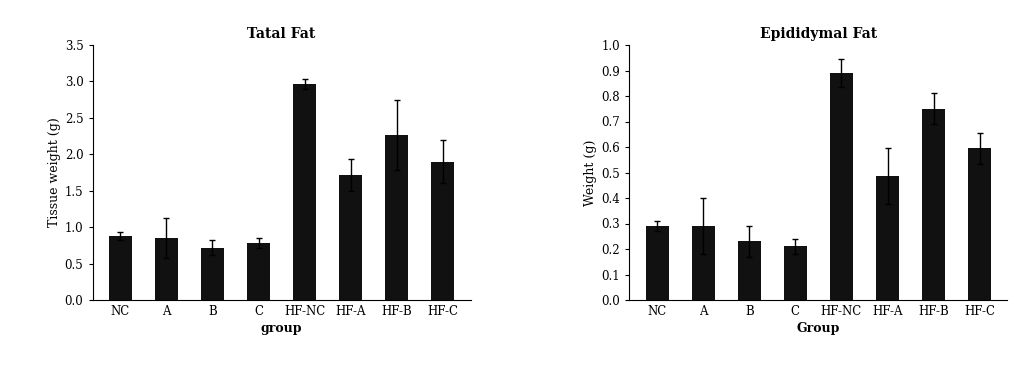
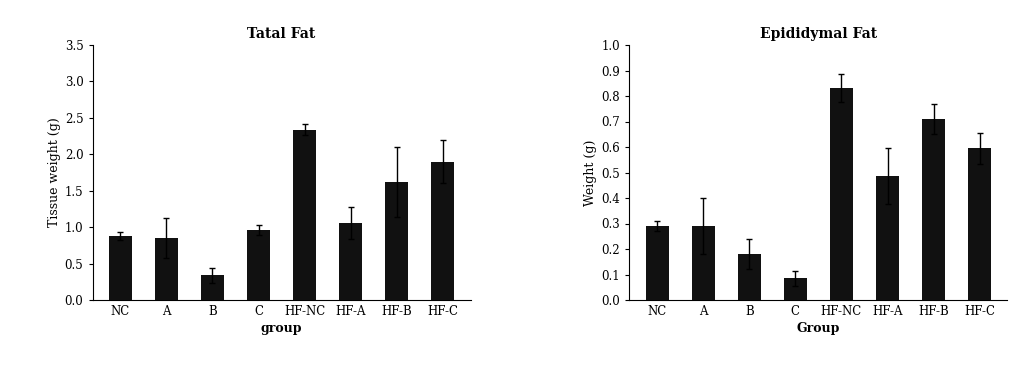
Tatal Fat/B: 0.72 -> 0.34
Tatal Fat/C: 0.78 -> 0.96
Tatal Fat/HF-NC: 2.97 -> 2.34
Tatal Fat/HF-A: 1.72 -> 1.06
Tatal Fat/HF-B: 2.27 -> 1.62
Epididymal Fat/B: 0.230 -> 0.180
Epididymal Fat/C: 0.210 -> 0.085
Epididymal Fat/HF-NC: 0.890 -> 0.830
Epididymal Fat/HF-B: 0.750 -> 0.710
